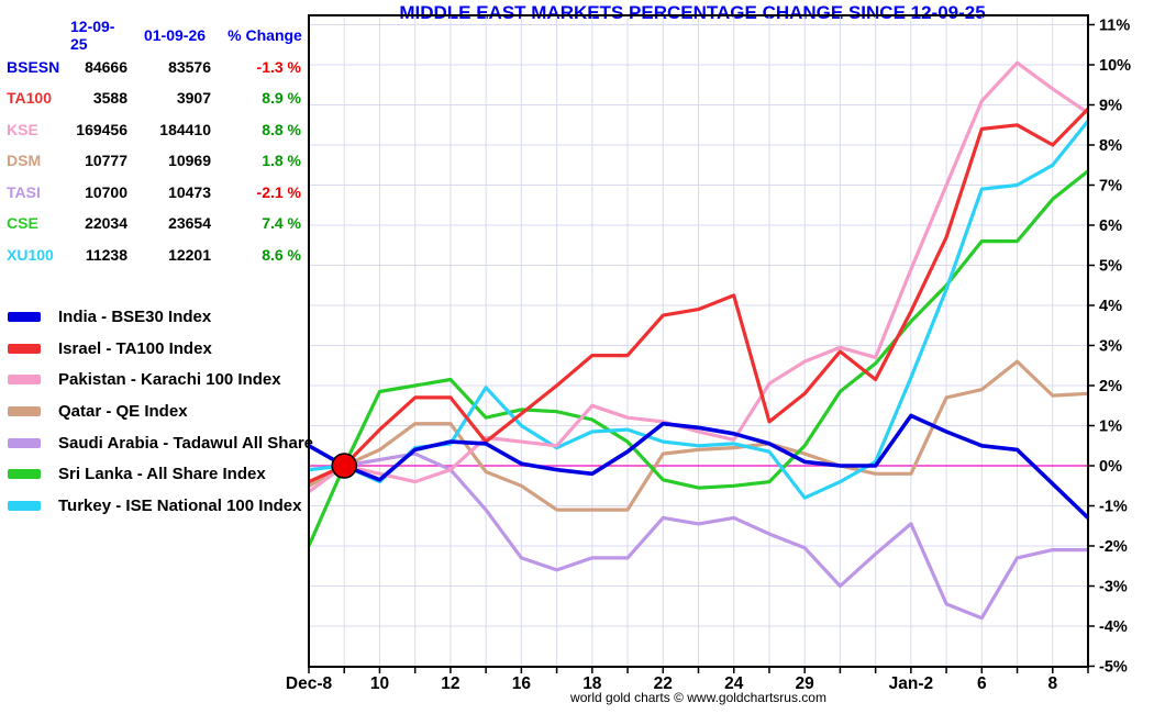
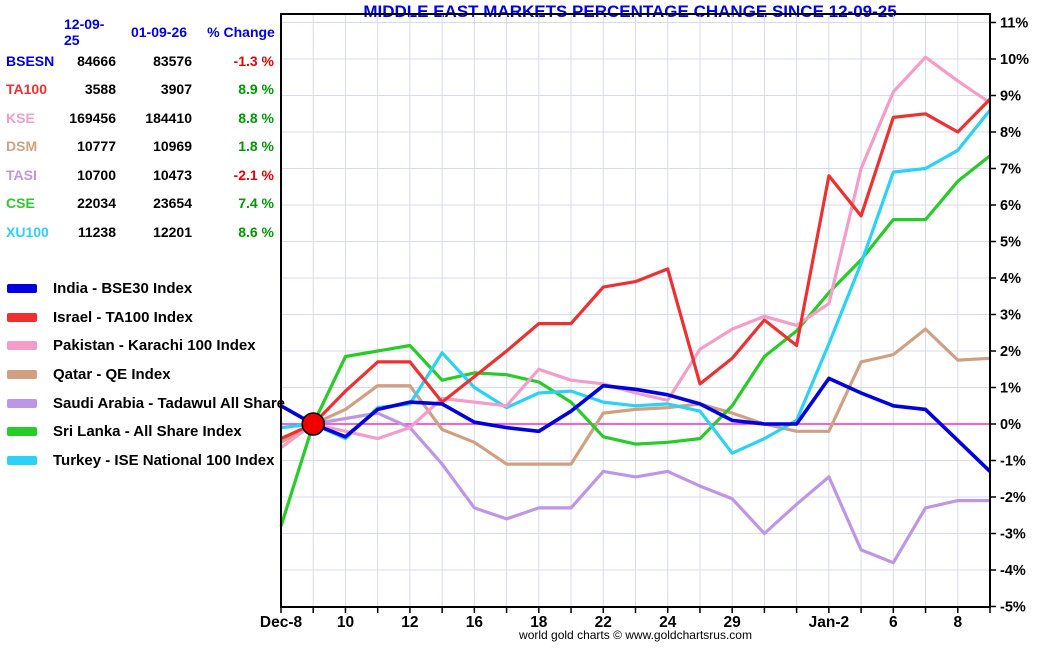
Sri Lanka - All Share Index/Dec-8: -2.0% -> -2.8%
Pakistan - Karachi 100 Index/Jan-2: 4.9% -> 3.3%
Israel - TA100 Index/Jan-2: 3.9% -> 6.8%
